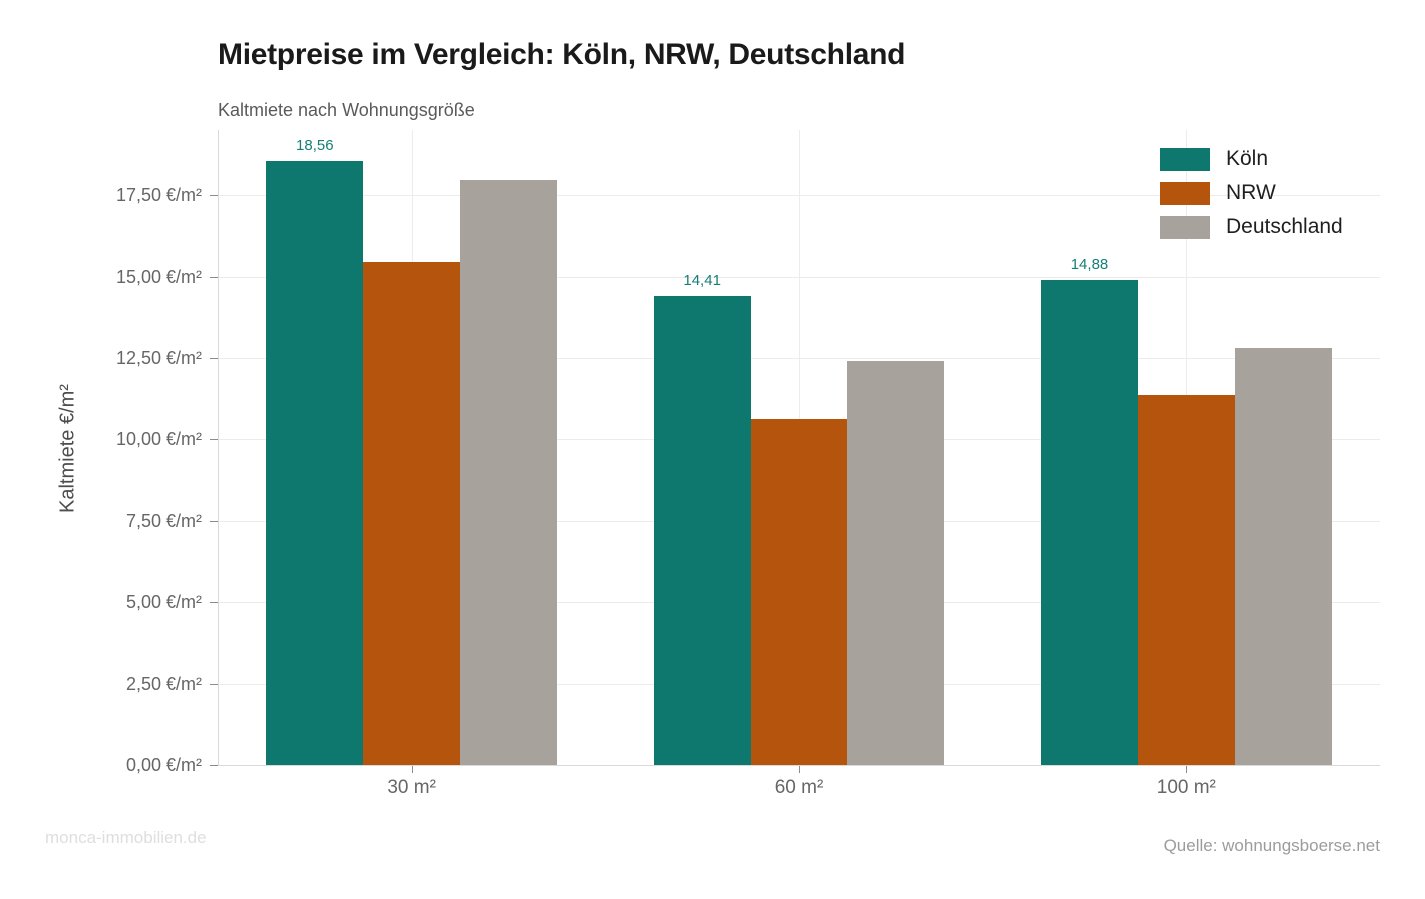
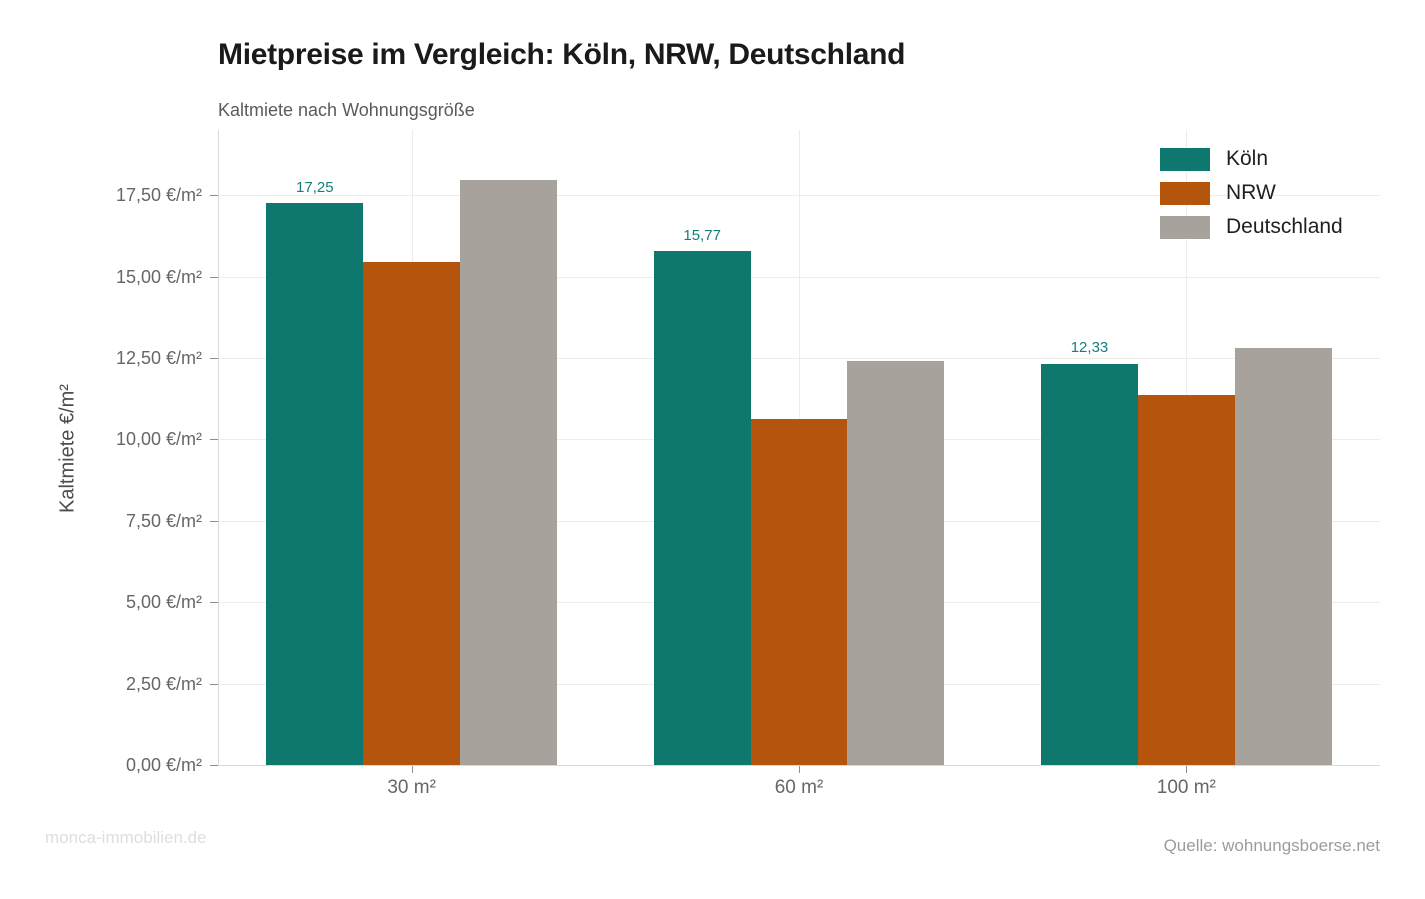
Köln/30 m²: 18,56 -> 17,25
Köln/60 m²: 14,41 -> 15,77
Köln/100 m²: 14,88 -> 12,33
